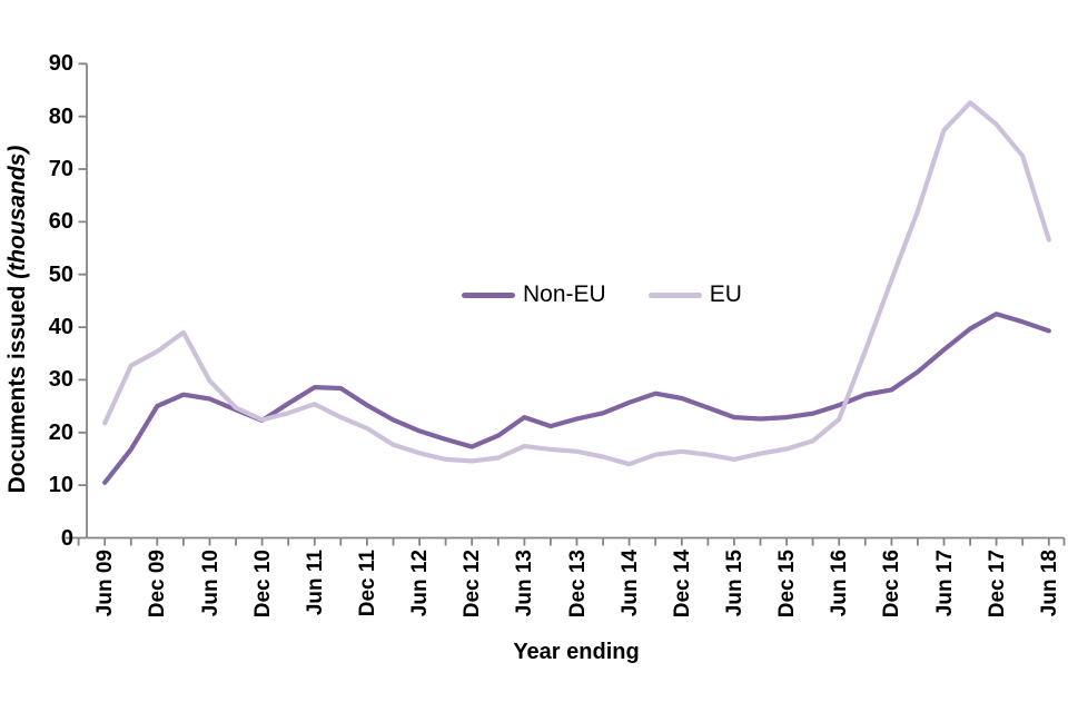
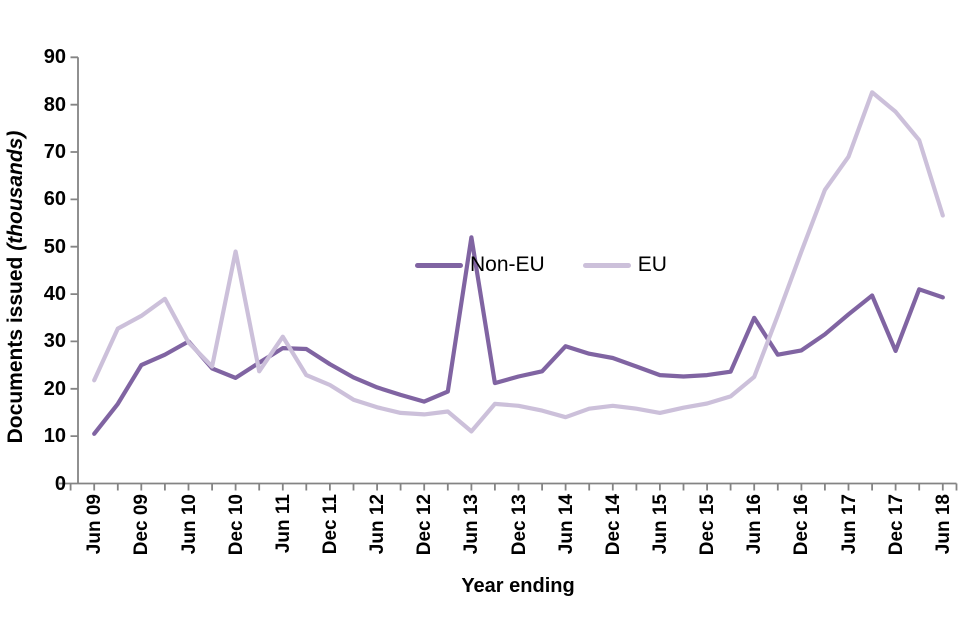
Non-EU/Jun 10: 26 -> 30
EU/Dec 10: 22 -> 49
EU/Jun 11: 25 -> 31
Non-EU/Jun 13: 23 -> 52
EU/Jun 13: 17 -> 11
Non-EU/Jun 14: 26 -> 29
Non-EU/Jun 16: 25 -> 35
EU/Jun 17: 77 -> 69
Non-EU/Dec 17: 42 -> 28
